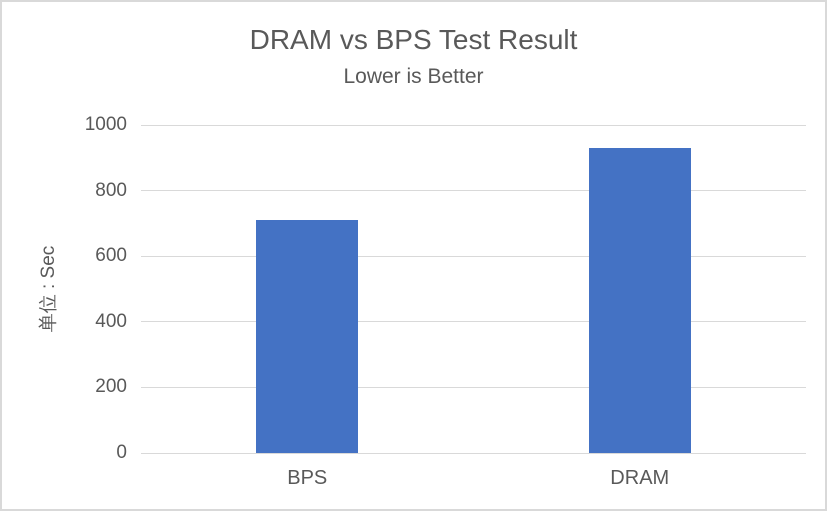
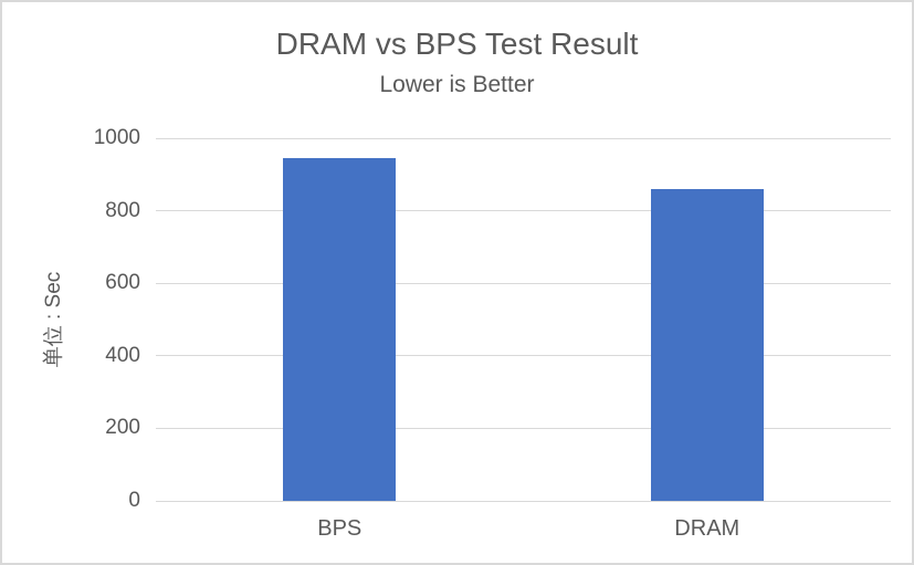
BPS: 710 -> 940
DRAM: 930 -> 860
